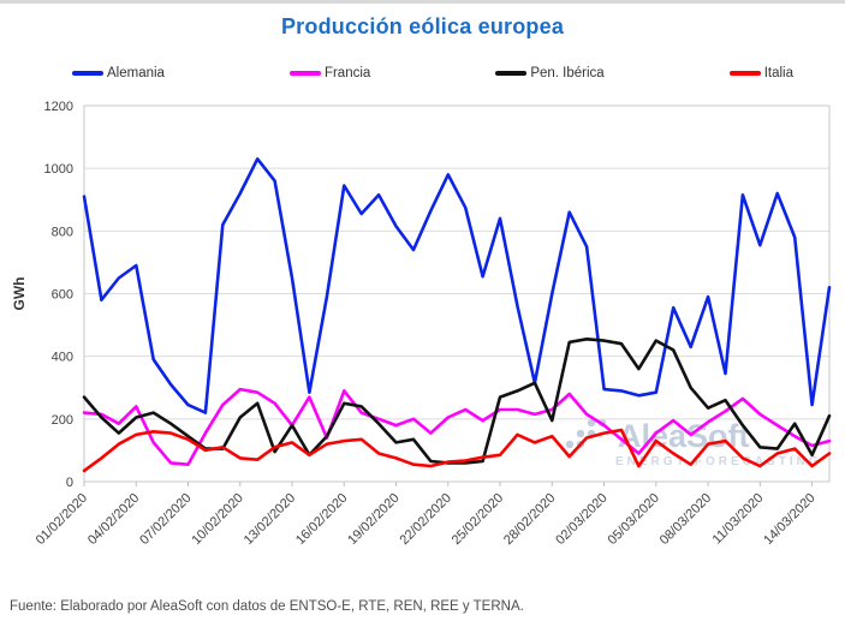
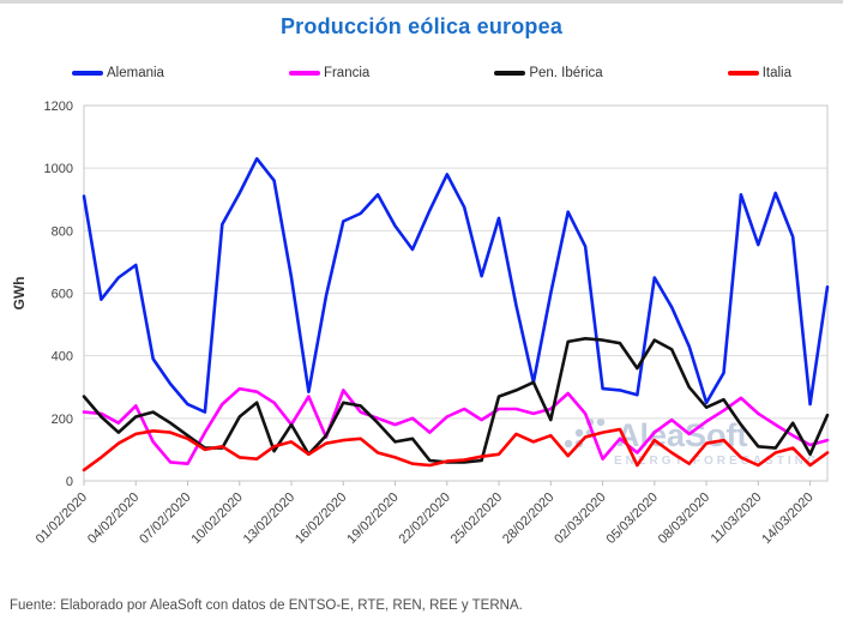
Alemania/16/02/2020: 940 -> 830
Francia/02/03/2020: 180 -> 70
Alemania/05/03/2020: 280 -> 650
Alemania/08/03/2020: 590 -> 250
